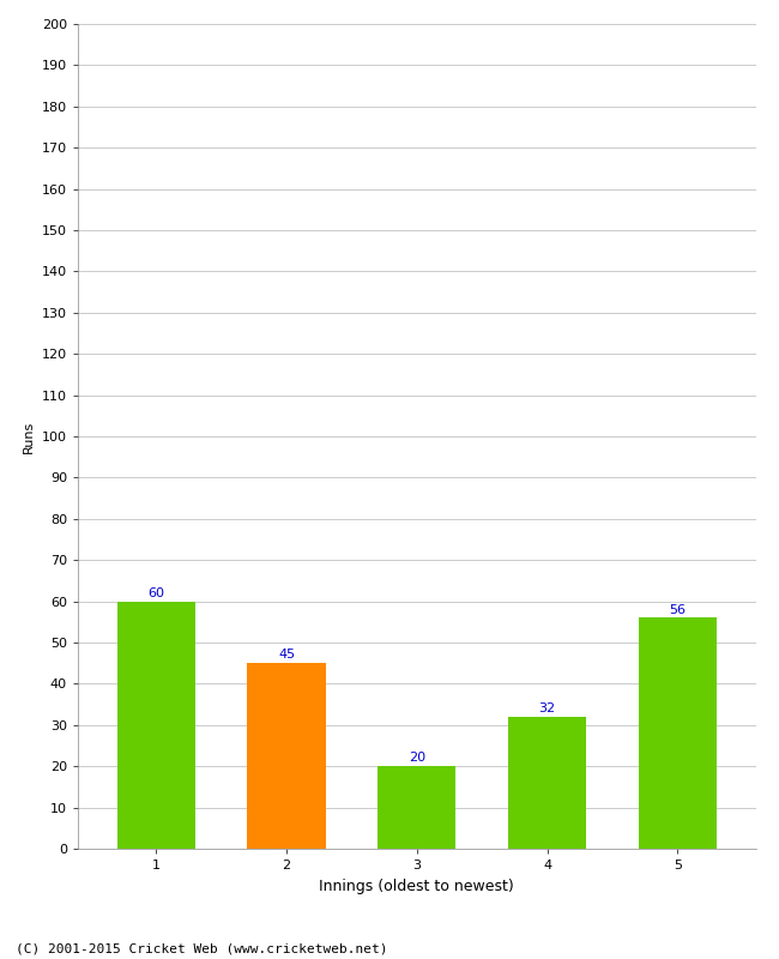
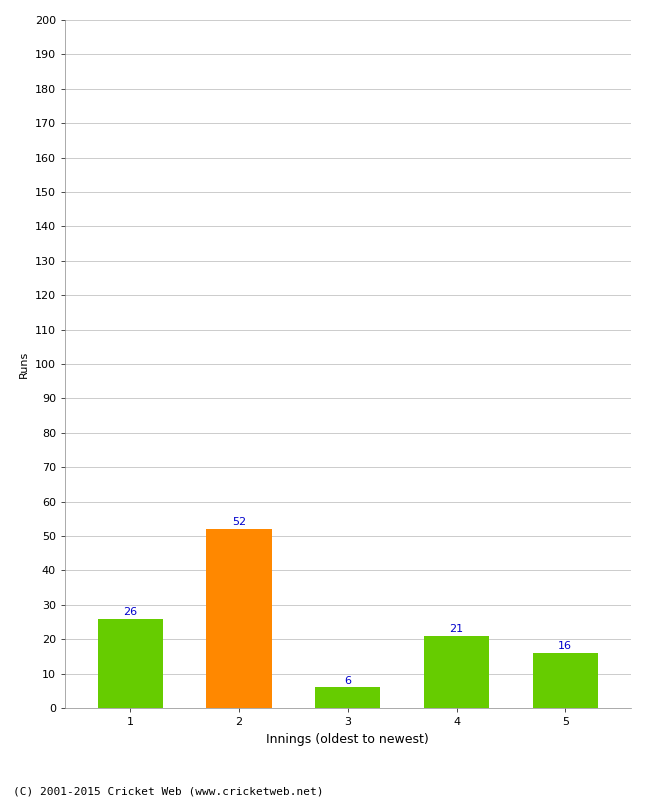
1: 60 -> 26
2: 45 -> 52
3: 20 -> 6
4: 32 -> 21
5: 56 -> 16
